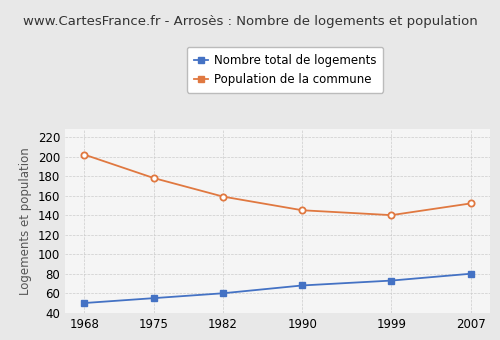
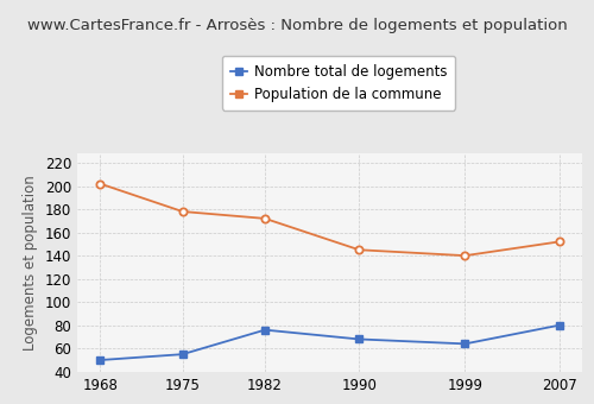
Nombre total de logements/1982: 60 -> 76
Population de la commune/1982: 159 -> 172
Nombre total de logements/1999: 73 -> 64
